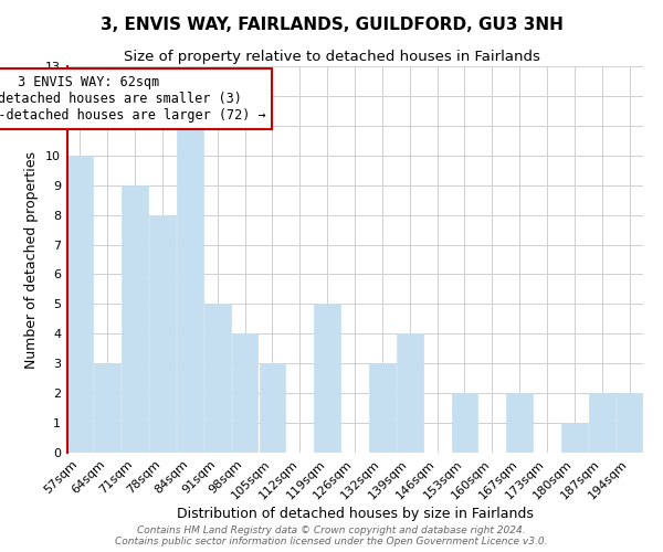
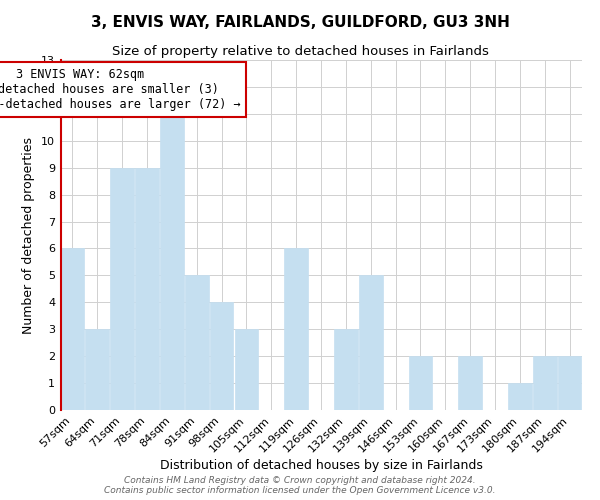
57sqm: 10 -> 6
78sqm: 8 -> 9
119sqm: 5 -> 6
139sqm: 4 -> 5
